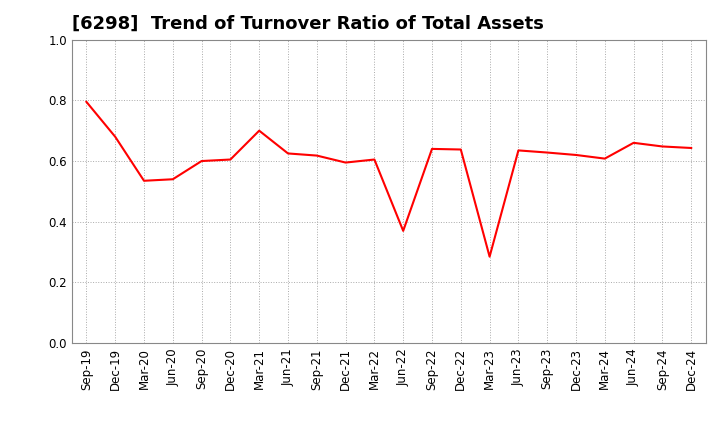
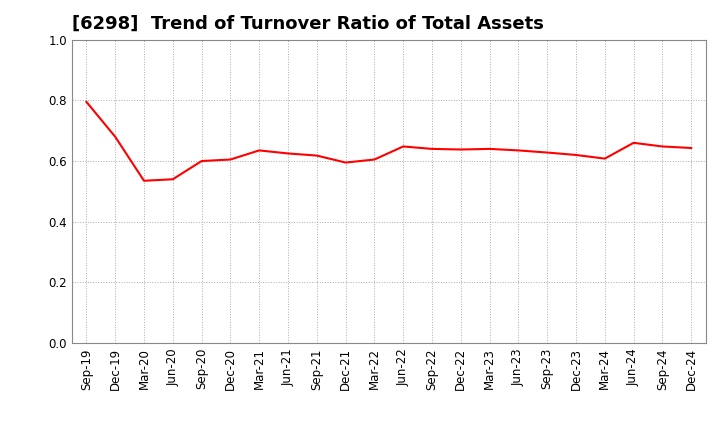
Mar-21: 0.700 -> 0.635
Jun-22: 0.370 -> 0.648
Mar-23: 0.285 -> 0.640
